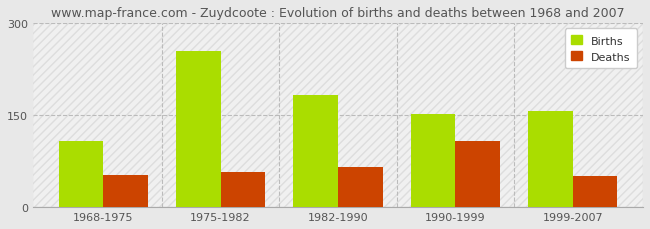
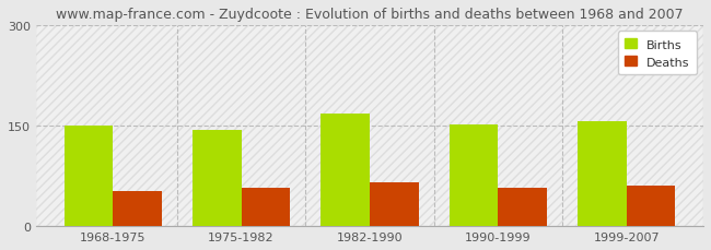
Births/1968-1975: 108 -> 150
Births/1975-1982: 254 -> 143
Births/1982-1990: 182 -> 168
Deaths/1990-1999: 108 -> 57
Deaths/1999-2007: 50 -> 60
